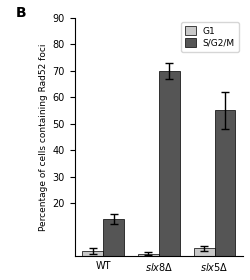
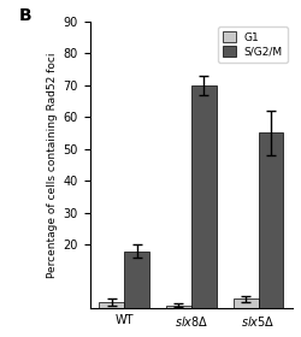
S/G2/M/WT: 14 -> 18
